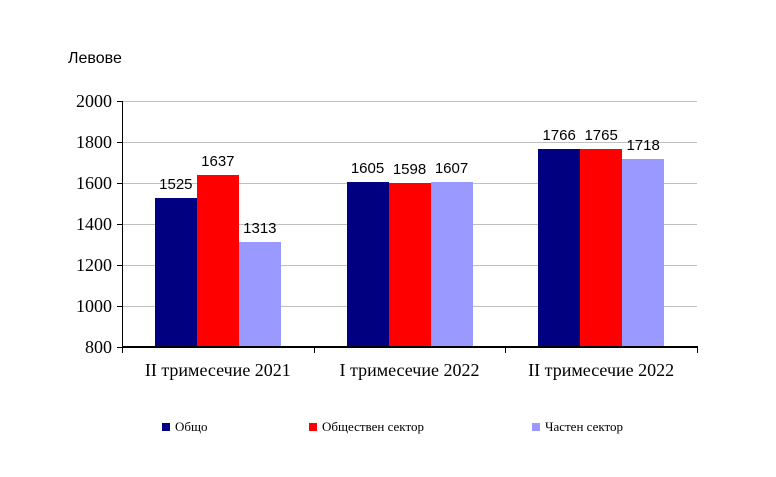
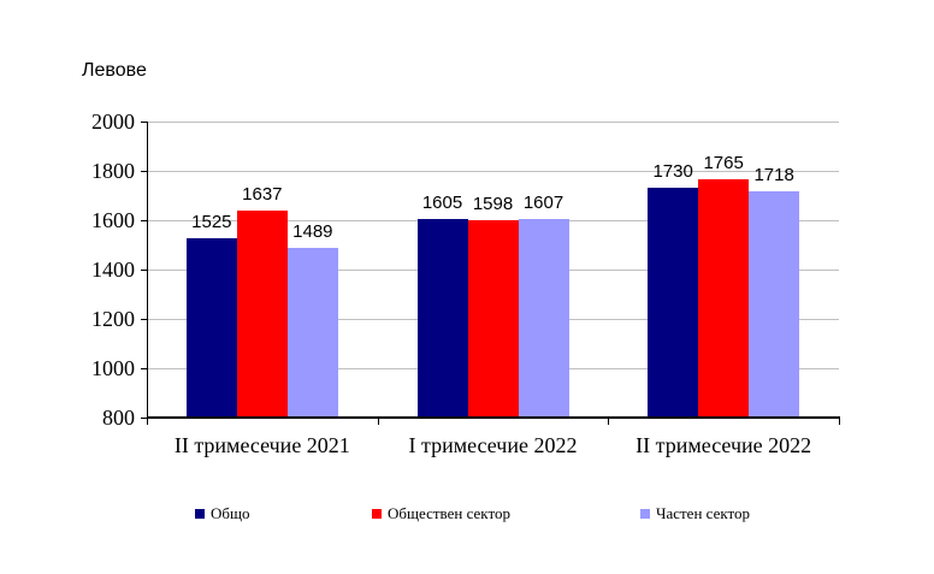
Частен сектор/II тримесечие 2021: 1313 -> 1489
Общо/II тримесечие 2022: 1766 -> 1730
